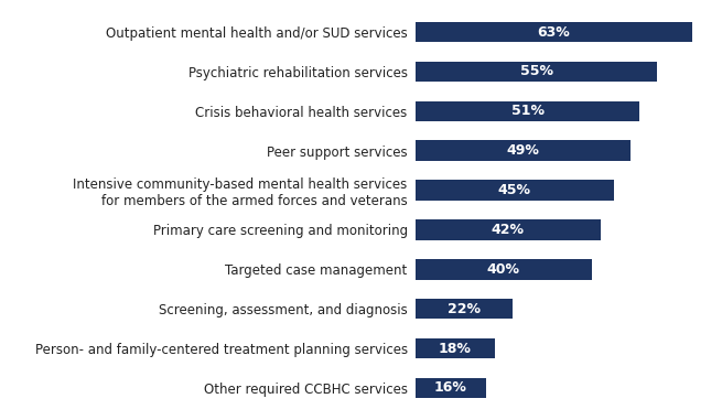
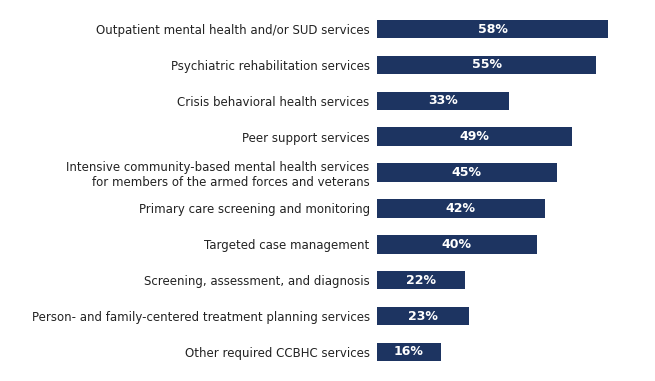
Outpatient mental health and/or SUD services: 63% -> 58%
Crisis behavioral health services: 51% -> 33%
Person- and family-centered treatment planning services: 18% -> 23%
